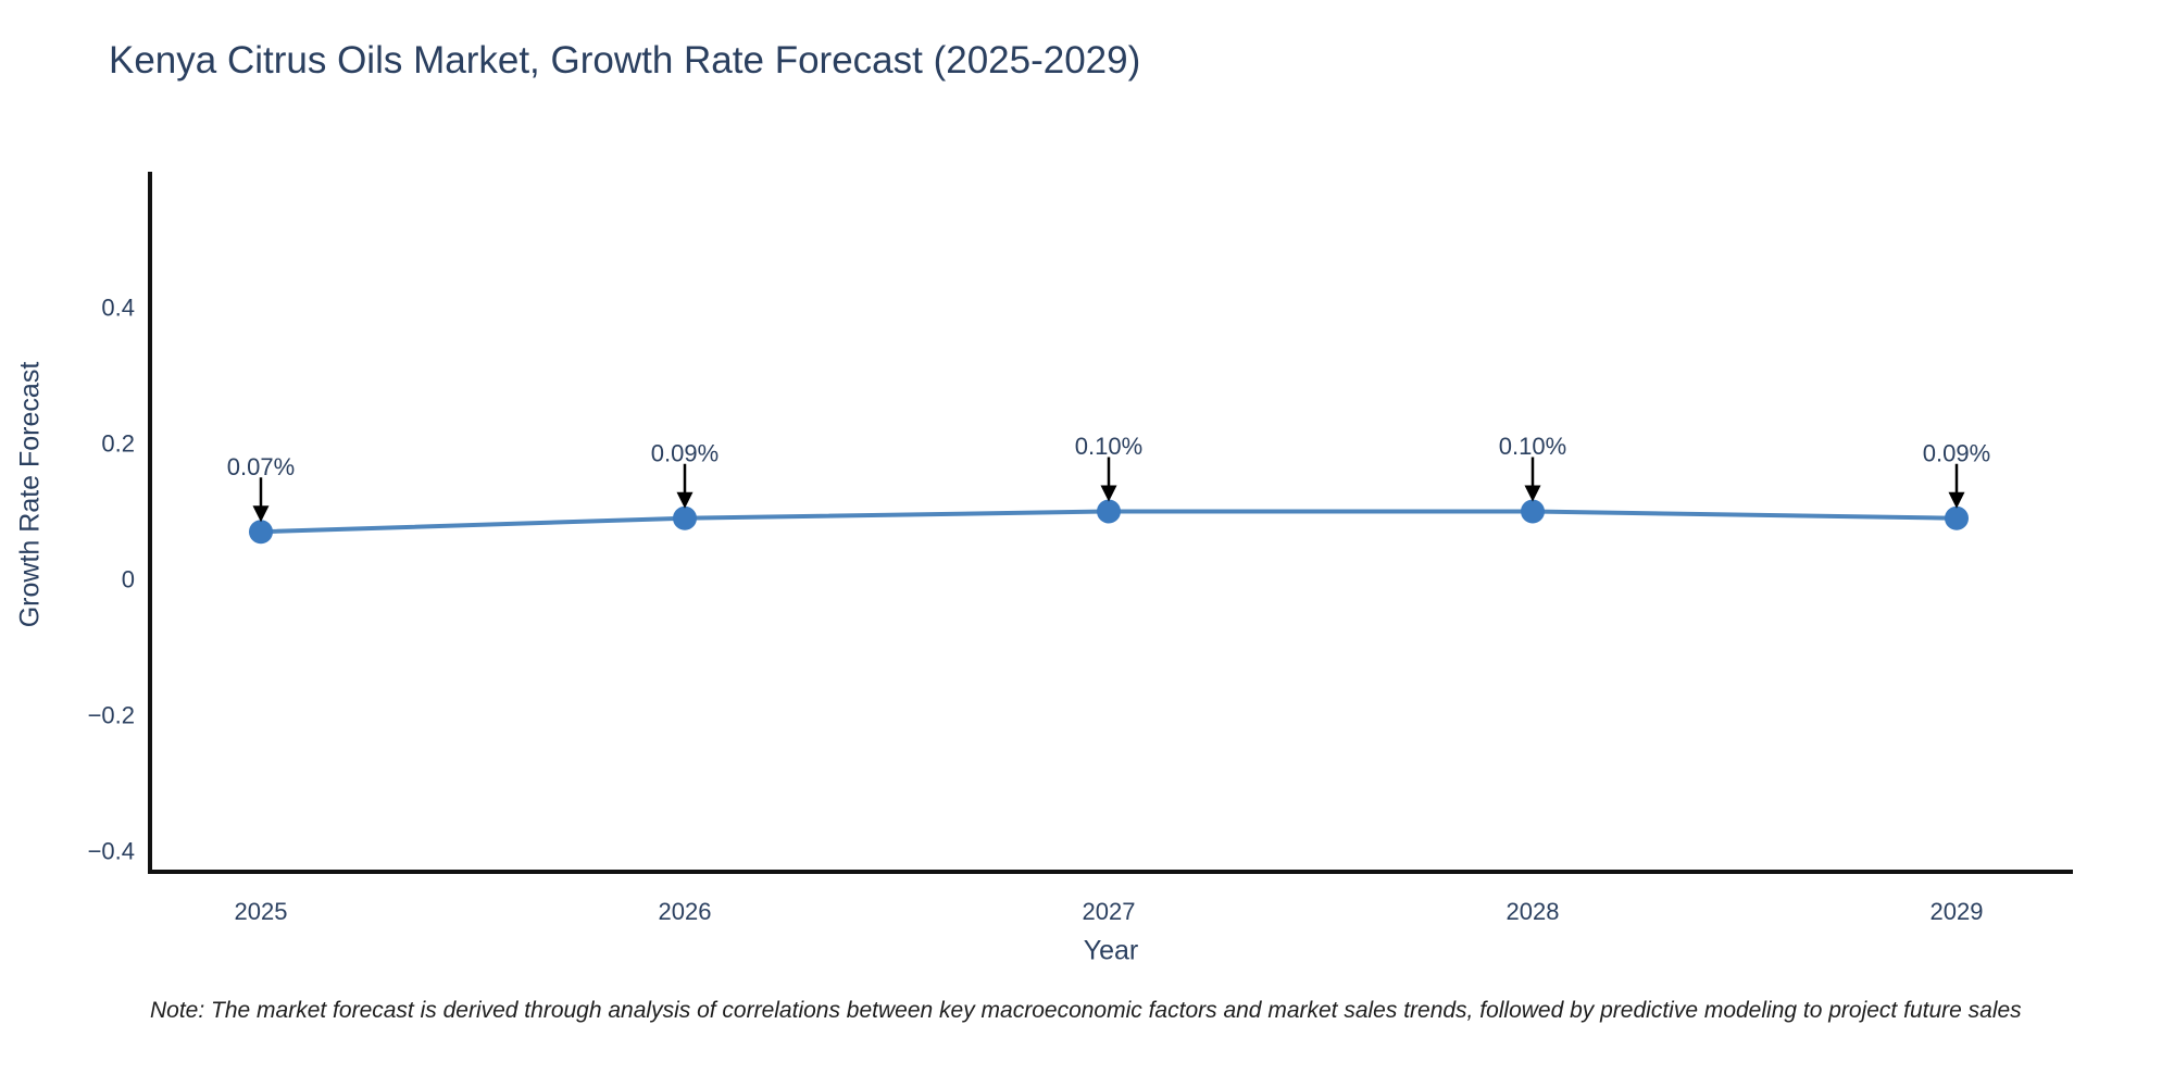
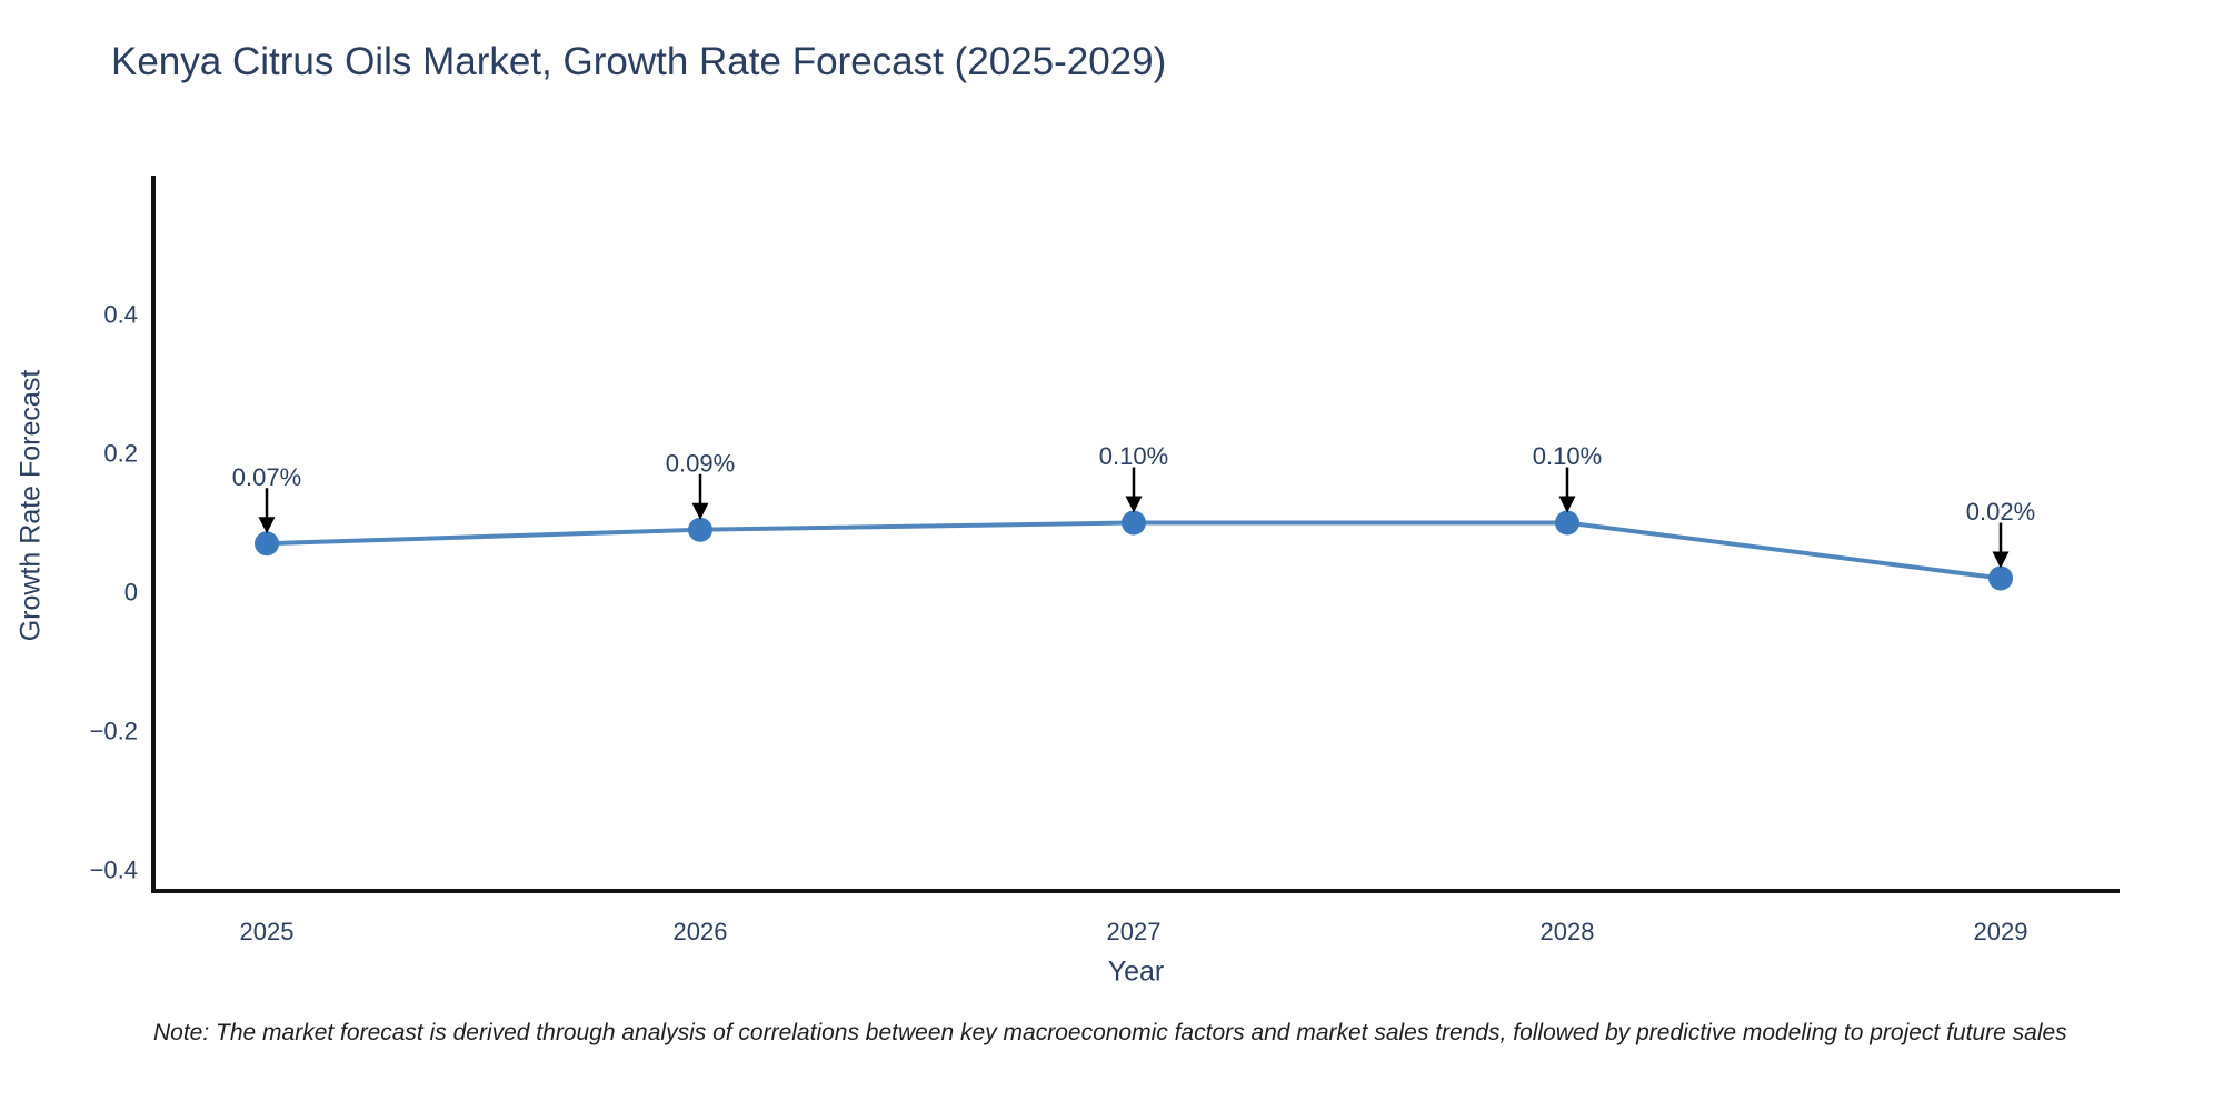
2029: 0.09% -> 0.02%
